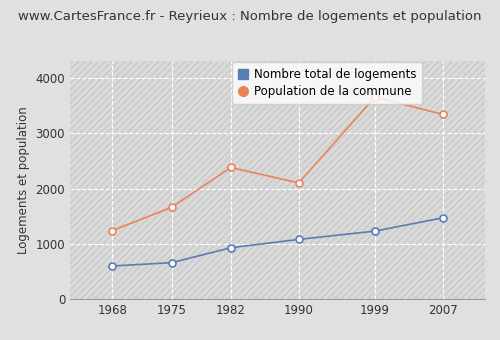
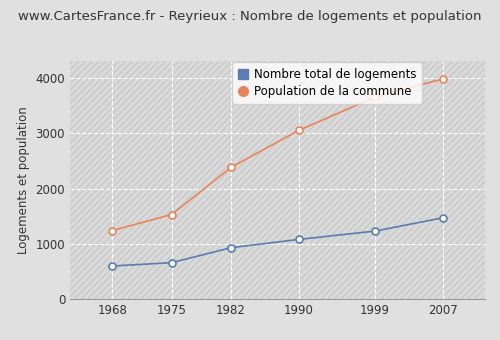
Population de la commune/1975: 1660 -> 1530
Population de la commune/1990: 2100 -> 3050
Population de la commune/2007: 3340 -> 3980
